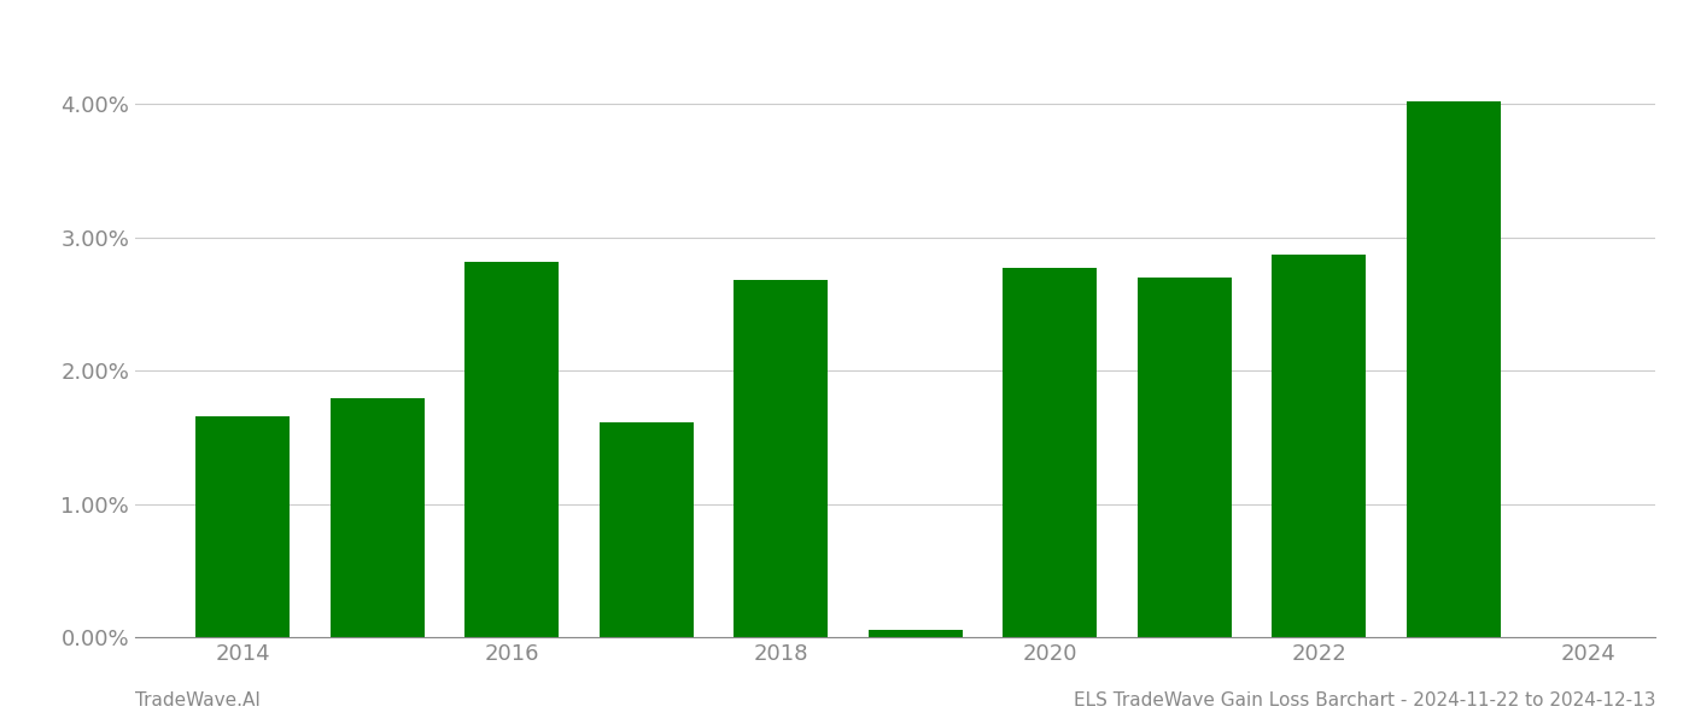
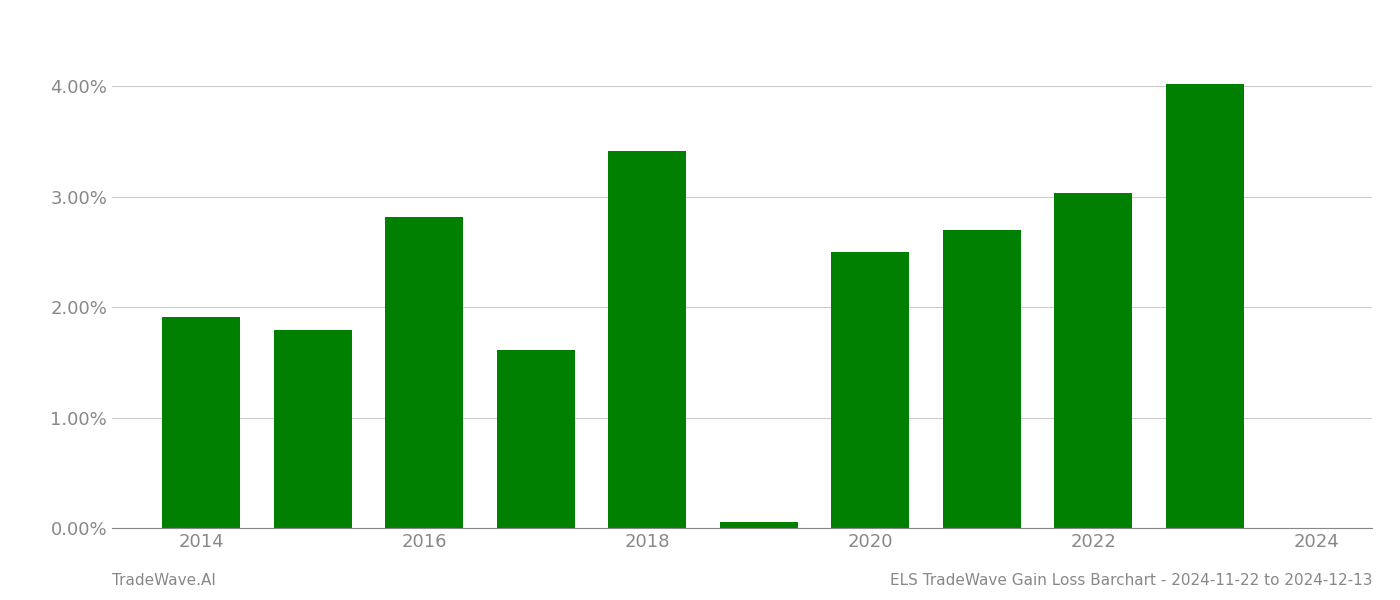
2014: 1.66% -> 1.91%
2018: 2.68% -> 3.41%
2020: 2.77% -> 2.50%
2022: 2.87% -> 3.03%
